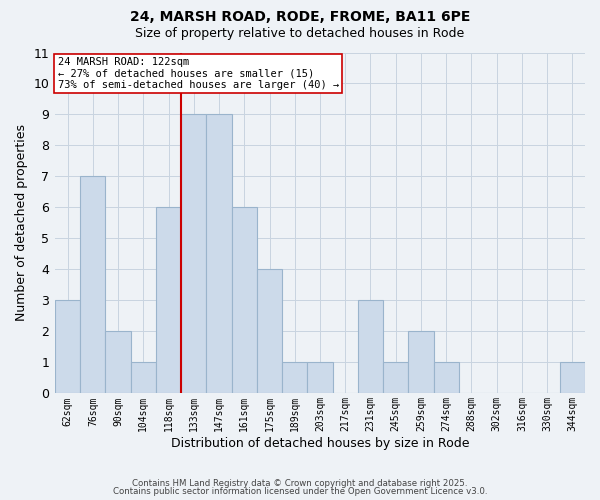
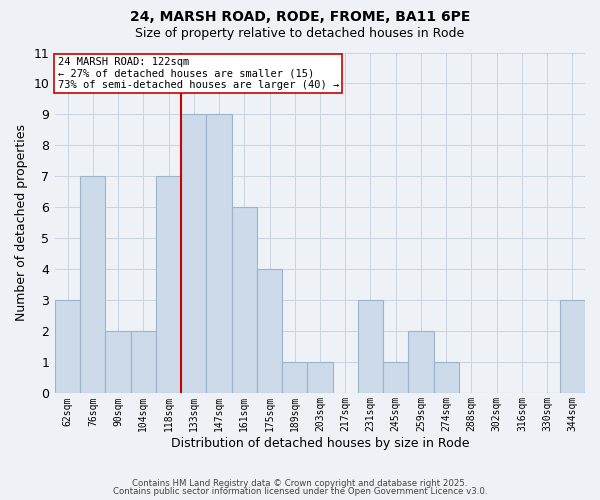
104sqm: 1 -> 2
118sqm: 6 -> 7
344sqm: 1 -> 3
